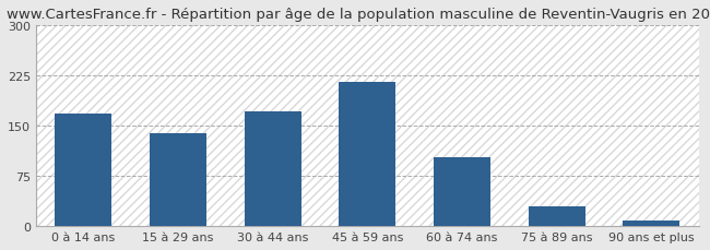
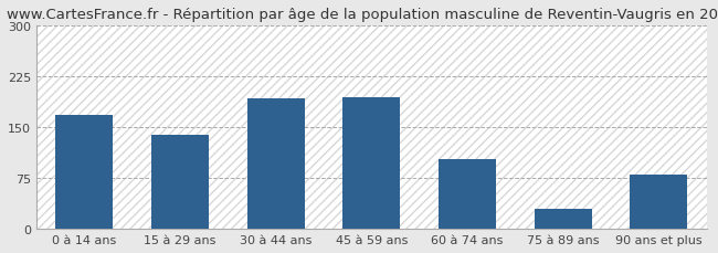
30 à 44 ans: 172 -> 192
45 à 59 ans: 215 -> 194
90 ans et plus: 8 -> 80
